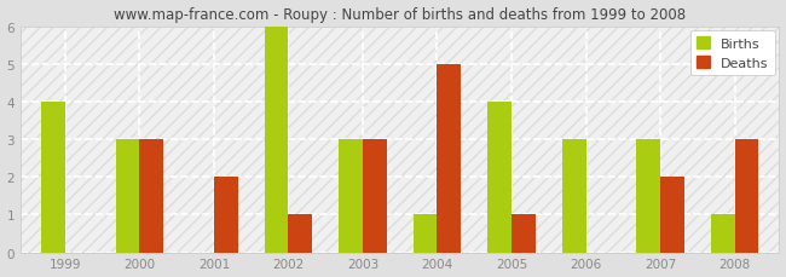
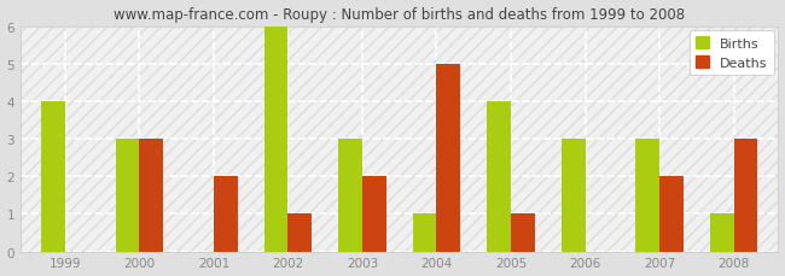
Deaths/2003: 3 -> 2
